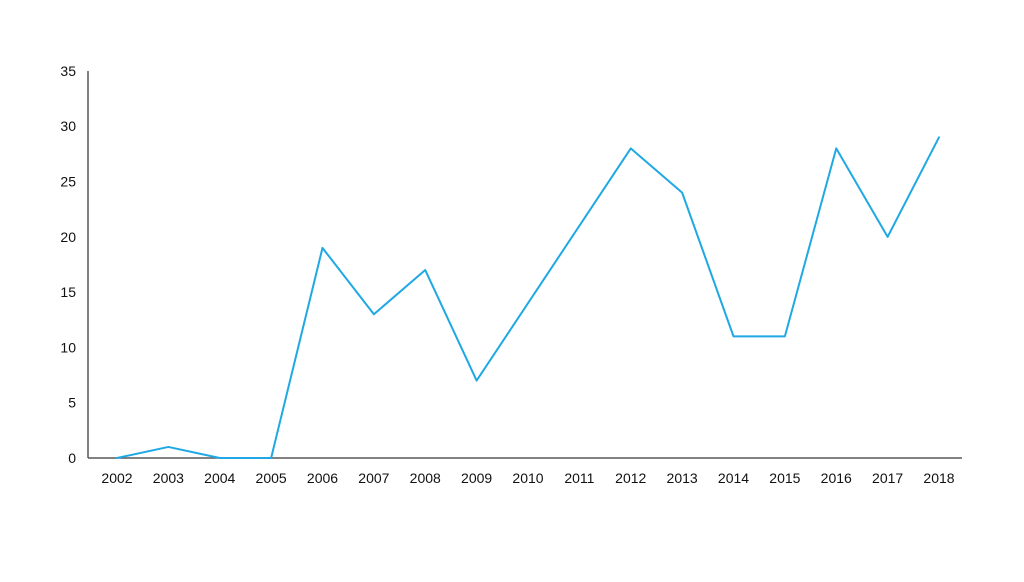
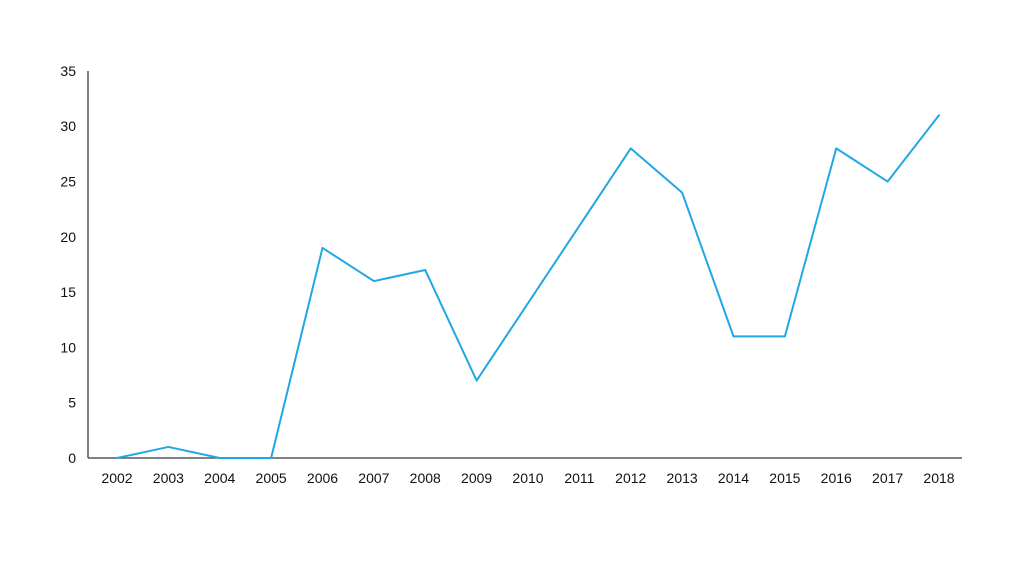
2007: 13 -> 16
2017: 20 -> 25
2018: 29 -> 31
